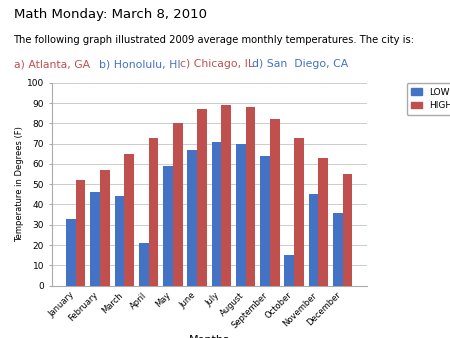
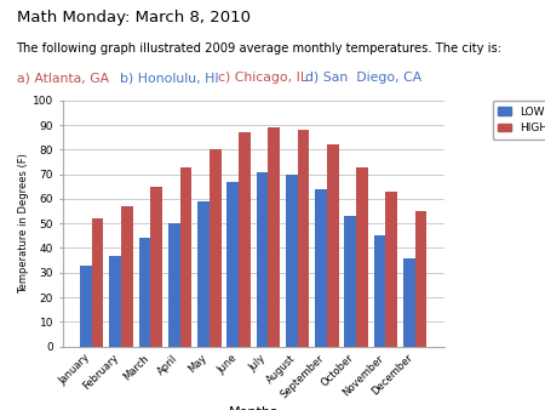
LOW/February: 46 -> 37
LOW/April: 21 -> 50
LOW/October: 15 -> 53
